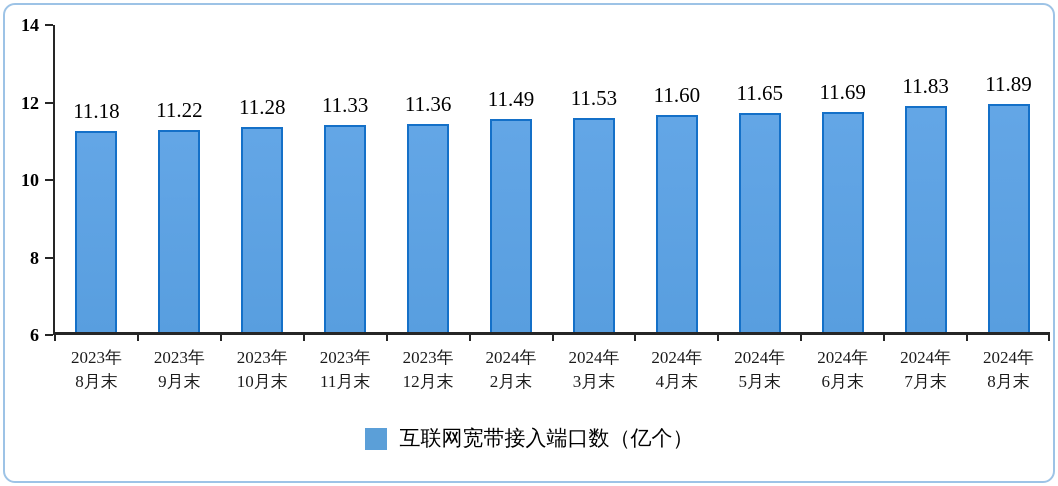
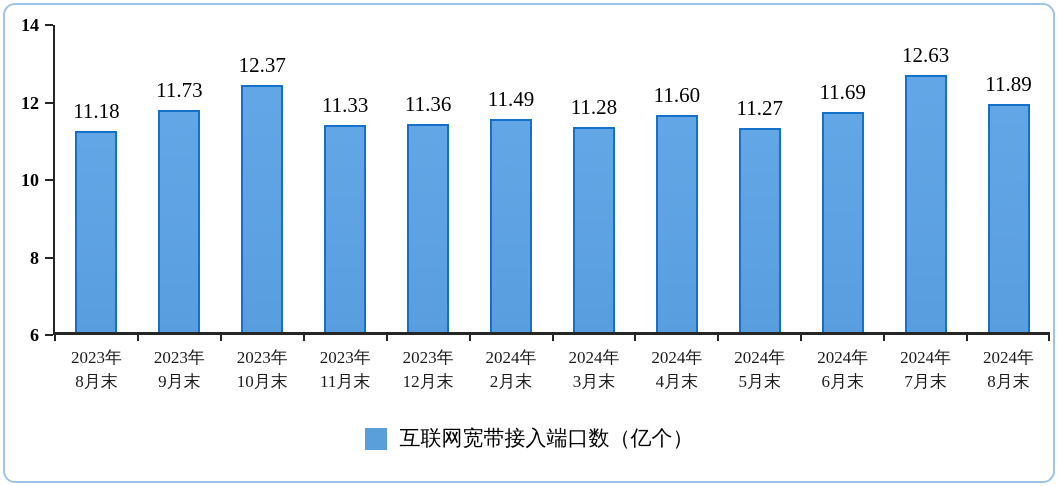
2023年 9月末: 11.22 -> 11.73
2023年 10月末: 11.28 -> 12.37
2024年 3月末: 11.53 -> 11.28
2024年 5月末: 11.65 -> 11.27
2024年 7月末: 11.83 -> 12.63
